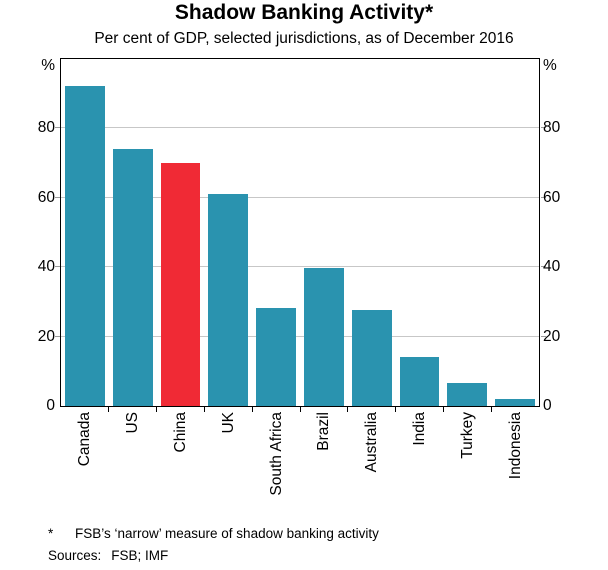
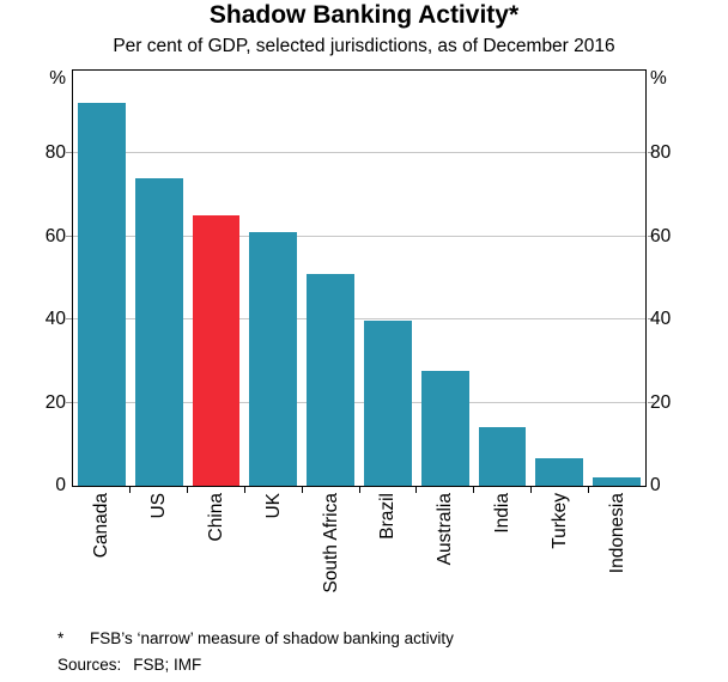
China: 70 -> 65
South Africa: 28 -> 51
